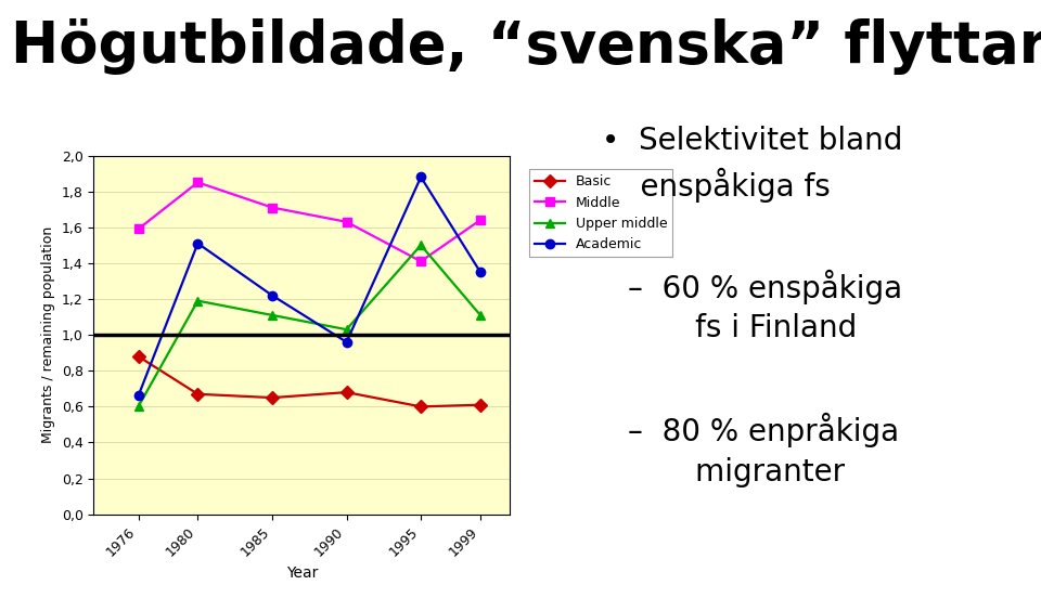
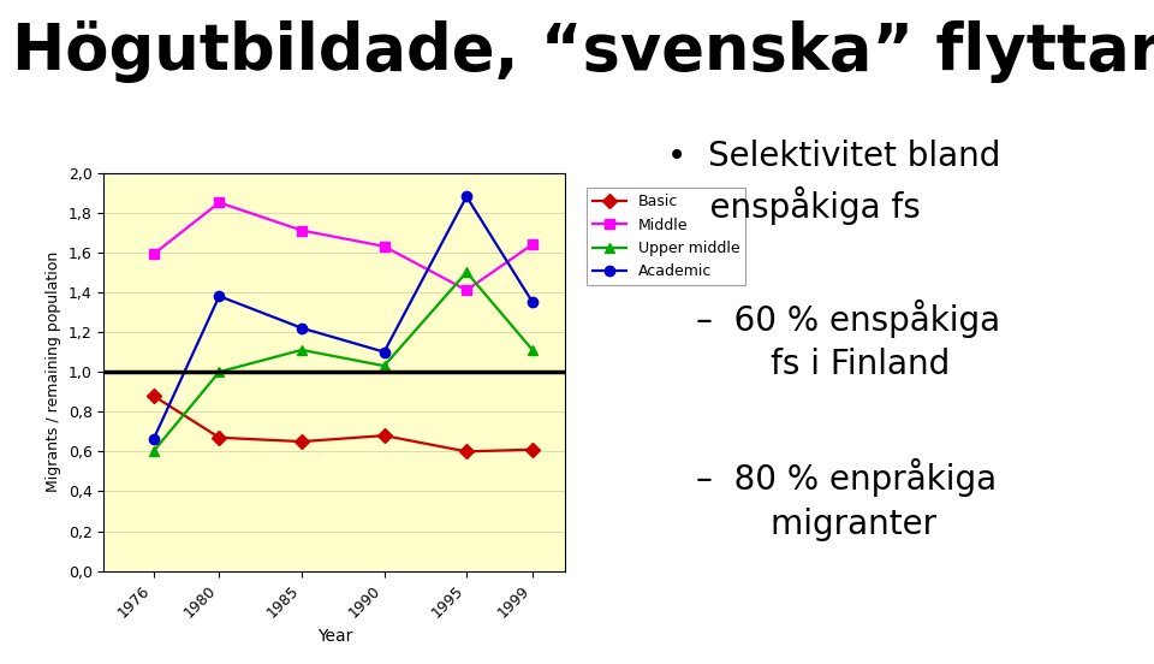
Upper middle/1980: 1,19 -> 1,00
Academic/1980: 1,51 -> 1,38
Academic/1990: 0,96 -> 1,10
